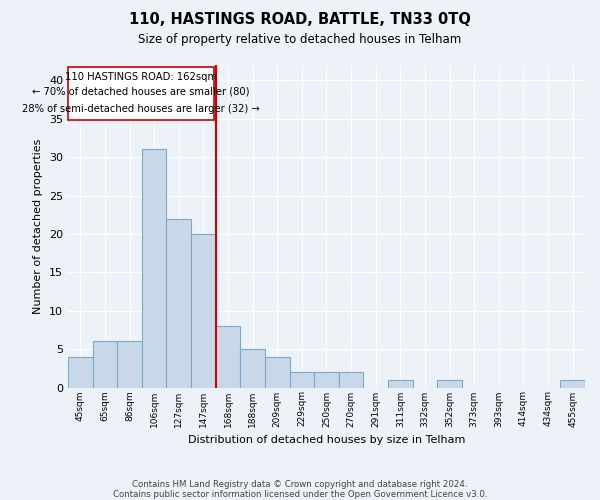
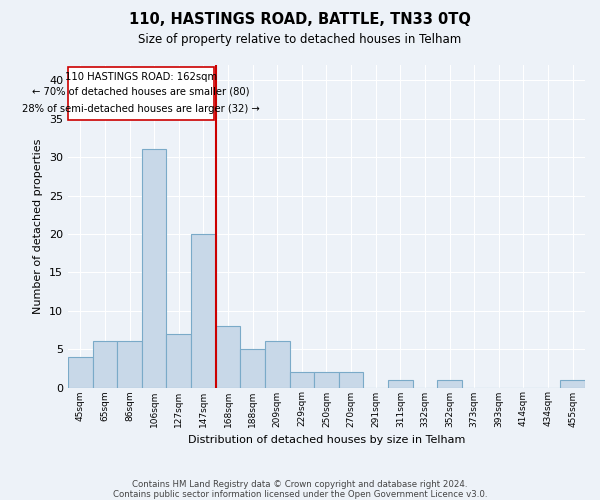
127sqm: 22 -> 7
209sqm: 4 -> 6
